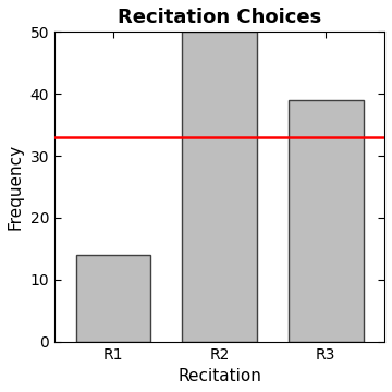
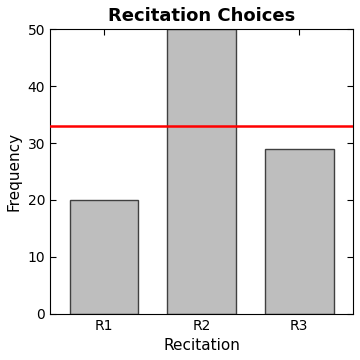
R1: 14 -> 20
R3: 39 -> 29
